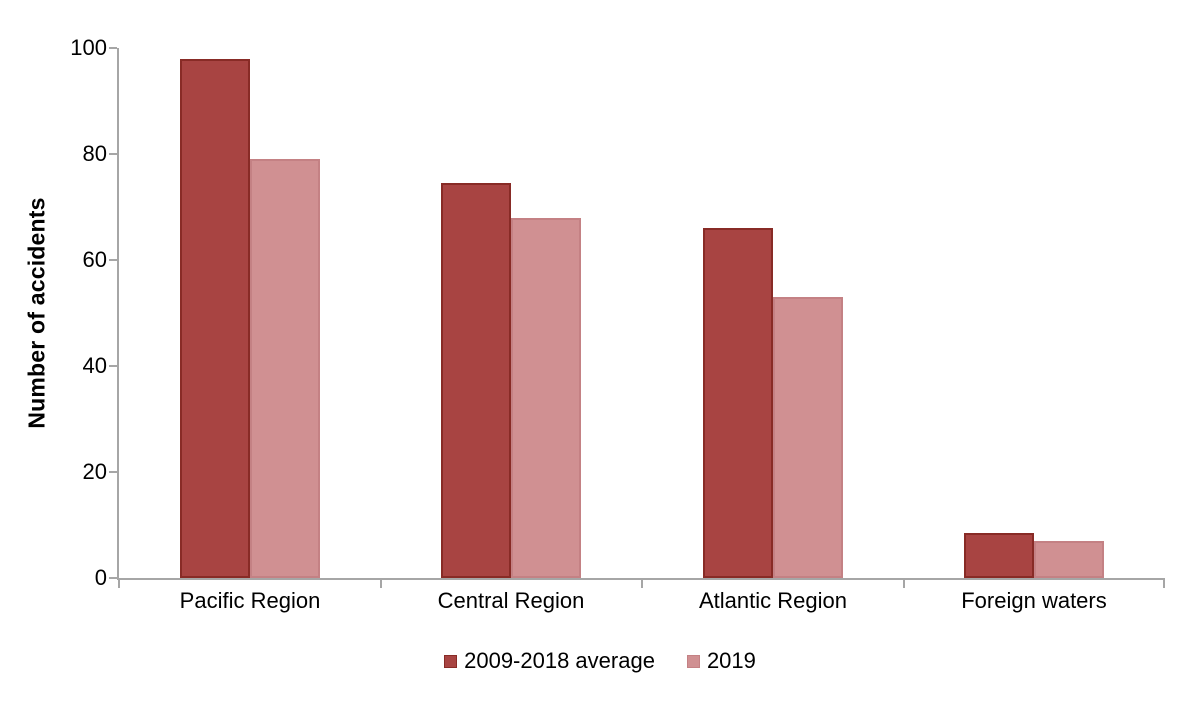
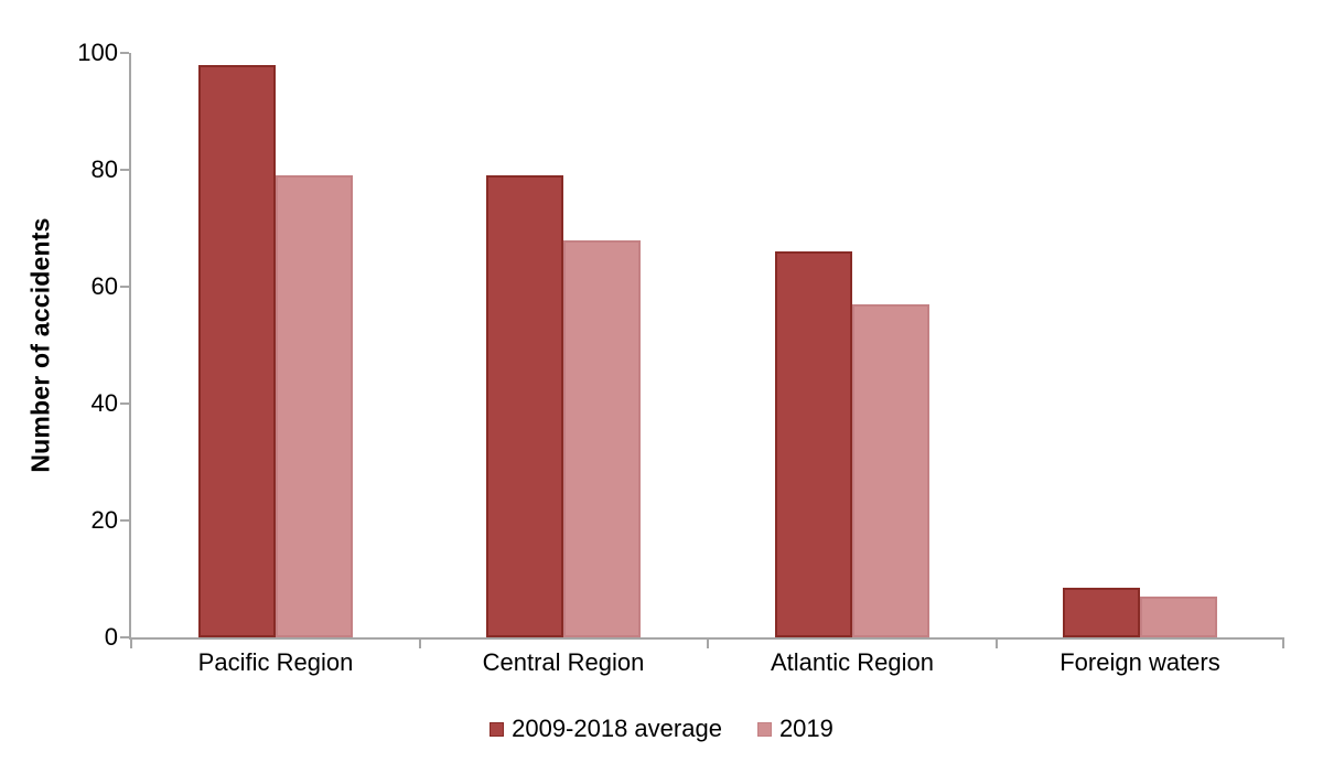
2009-2018 average/Central Region: 74 -> 79
2019/Atlantic Region: 53 -> 57
